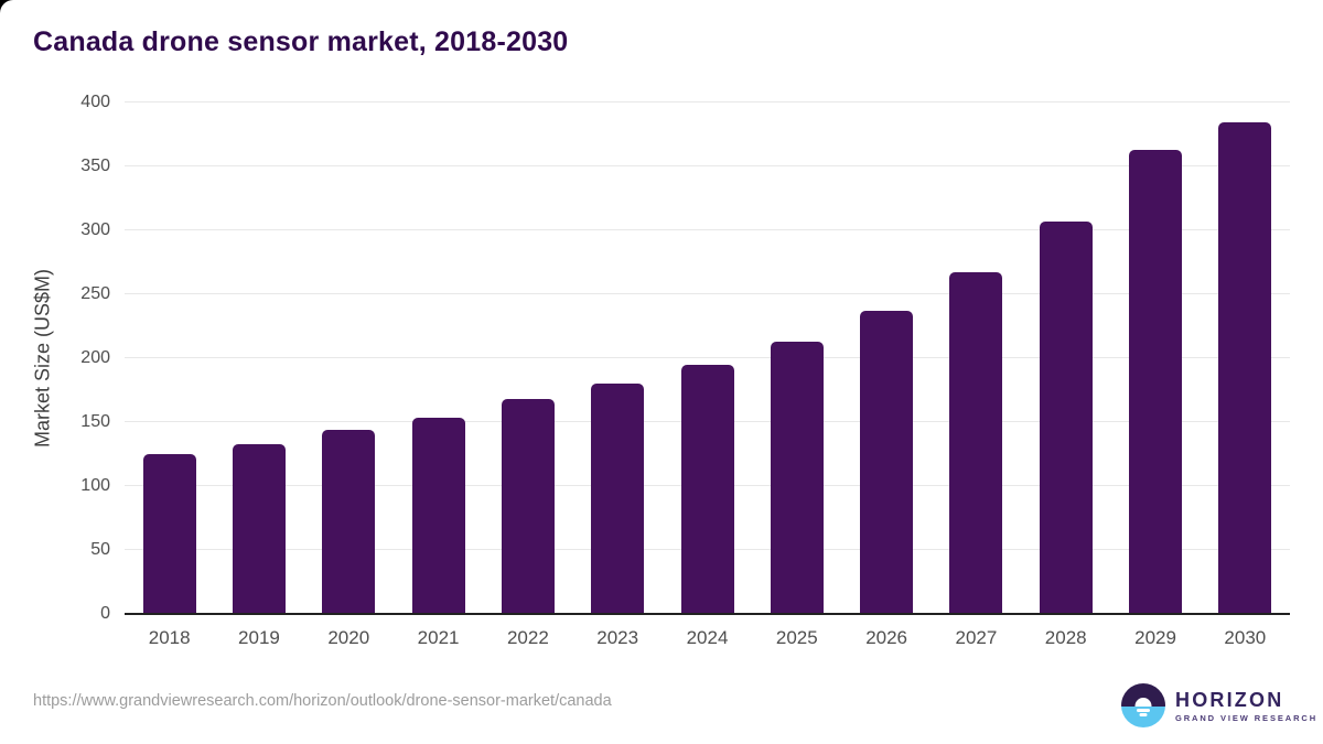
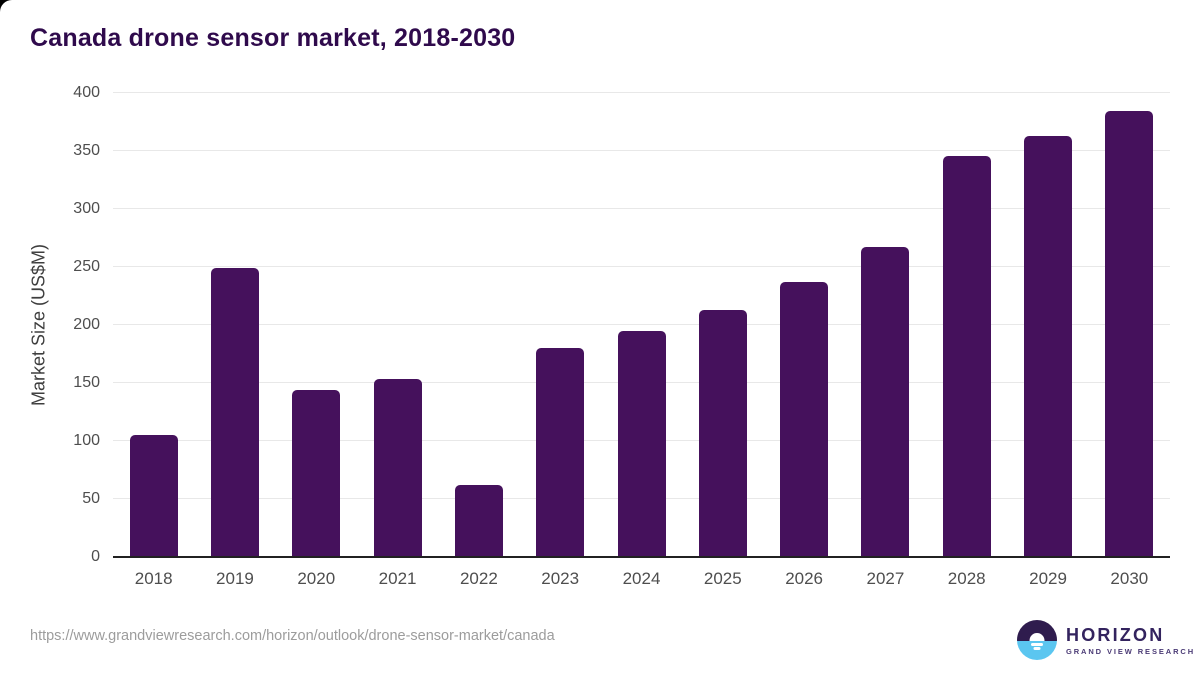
2018: 124 -> 104
2019: 132 -> 248
2022: 167 -> 61
2028: 306 -> 345
